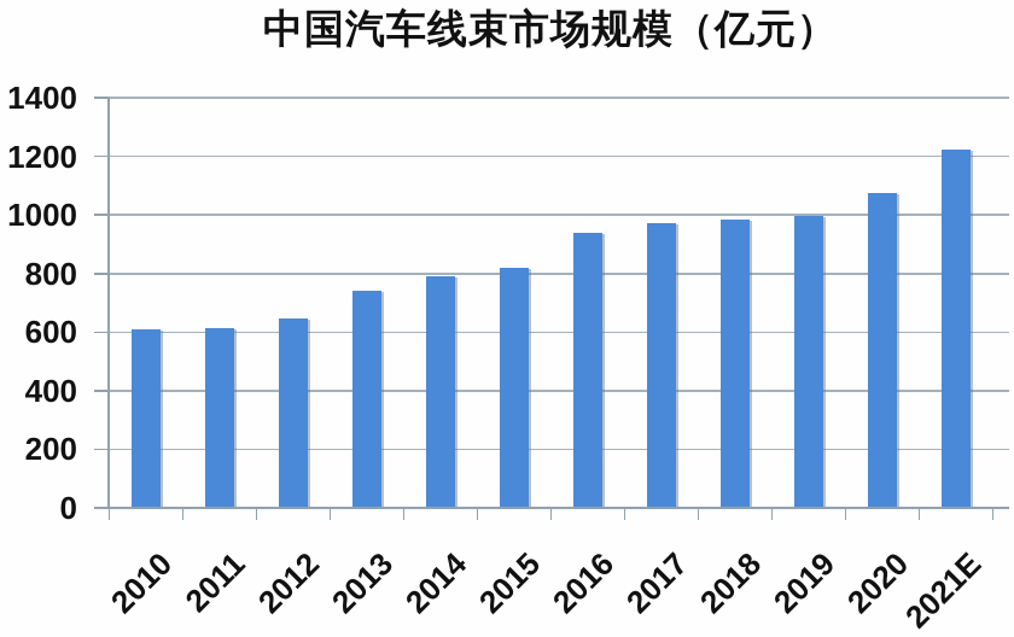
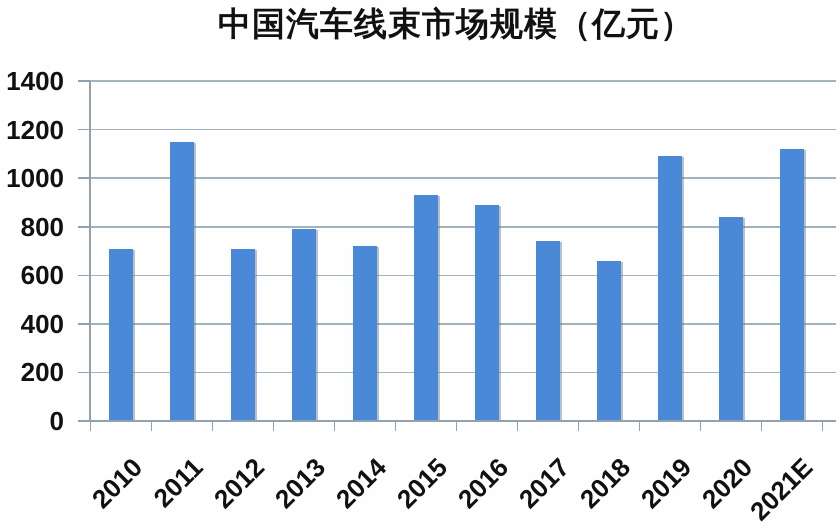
2010: 610 -> 710
2011: 610 -> 1150
2012: 640 -> 710
2013: 740 -> 790
2014: 790 -> 720
2015: 820 -> 930
2016: 940 -> 890
2017: 970 -> 740
2018: 980 -> 660
2019: 1000 -> 1090
2020: 1080 -> 840
2021E: 1220 -> 1120
